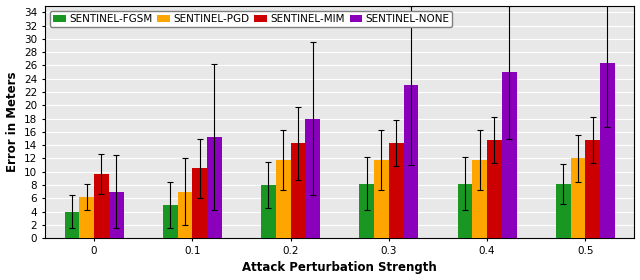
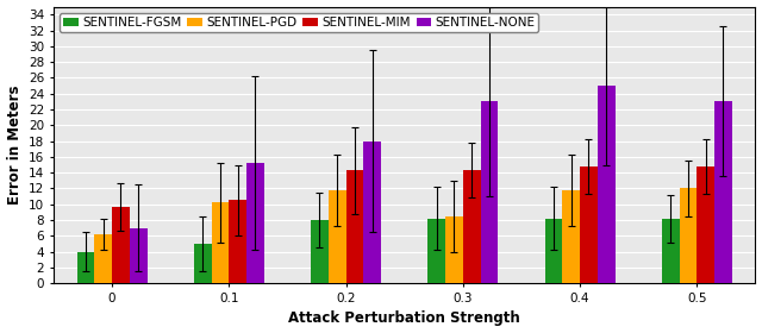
SENTINEL-PGD/0.1: 7.0 -> 10.2
SENTINEL-PGD/0.3: 11.8 -> 8.4
SENTINEL-NONE/0.5: 26.3 -> 23.0
